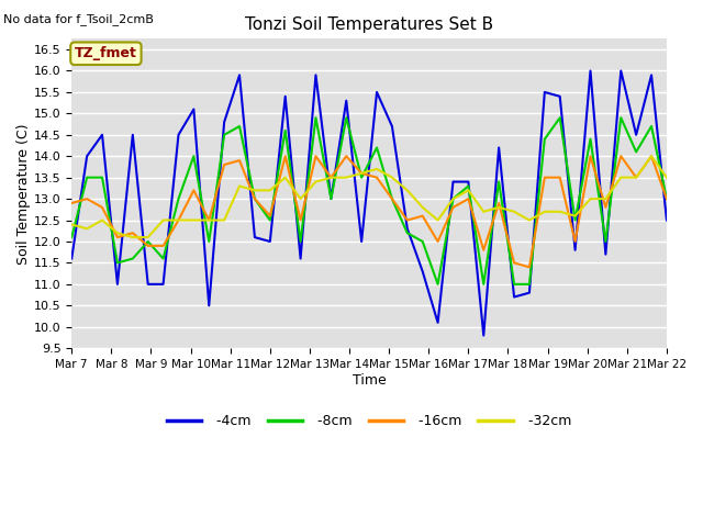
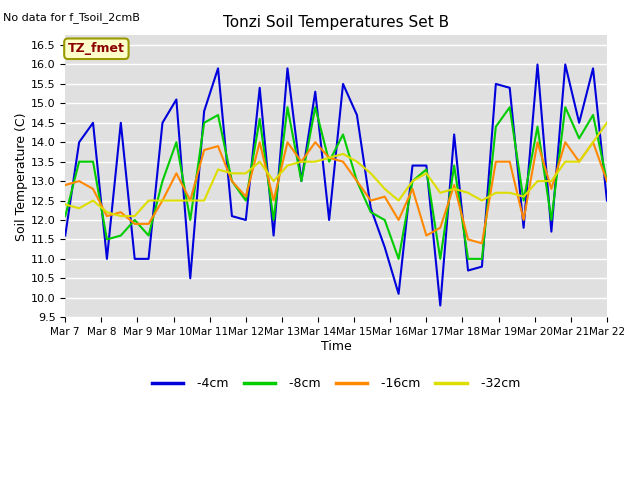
-16cm/Mar 17: 13.0 -> 11.6
-32cm/Mar 22: 13.5 -> 14.5
